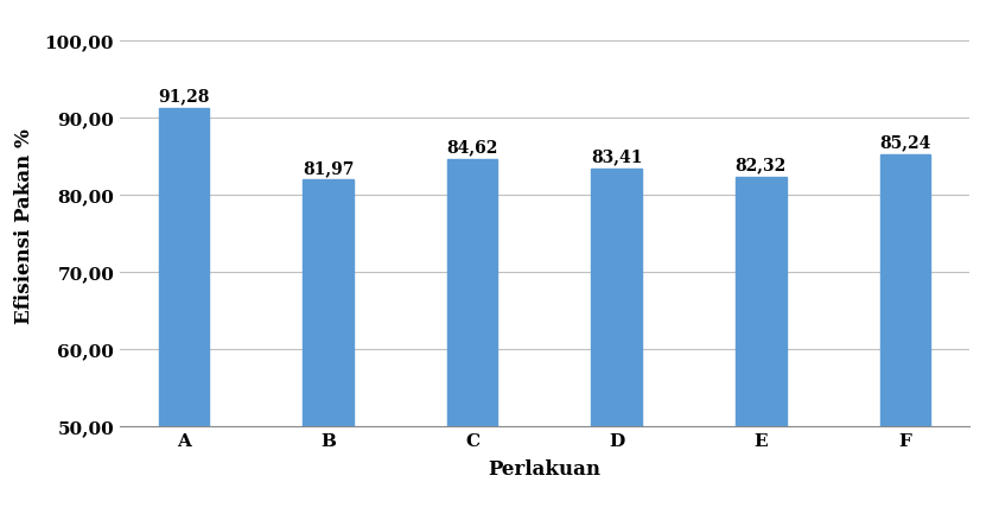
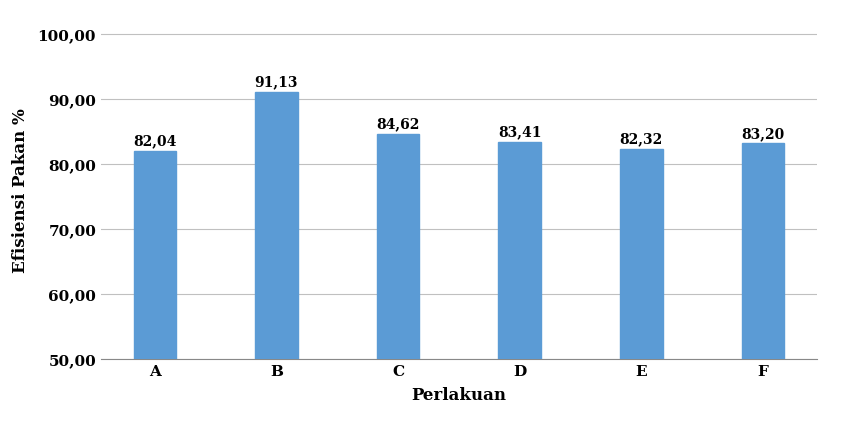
A: 91,28 -> 82,04
B: 81,97 -> 91,13
F: 85,24 -> 83,20
